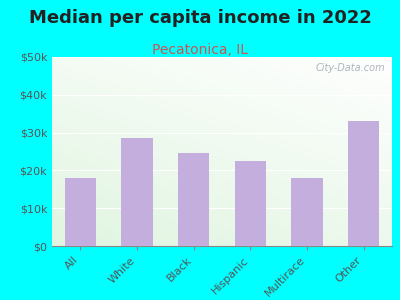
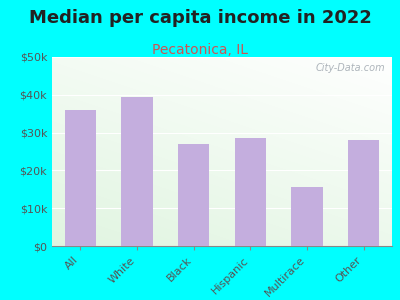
All: $18.0k -> $36.0k
White: $28.5k -> $39.5k
Black: $24.5k -> $27.0k
Hispanic: $22.5k -> $28.5k
Multirace: $18.0k -> $15.5k
Other: $33.0k -> $28.0k
